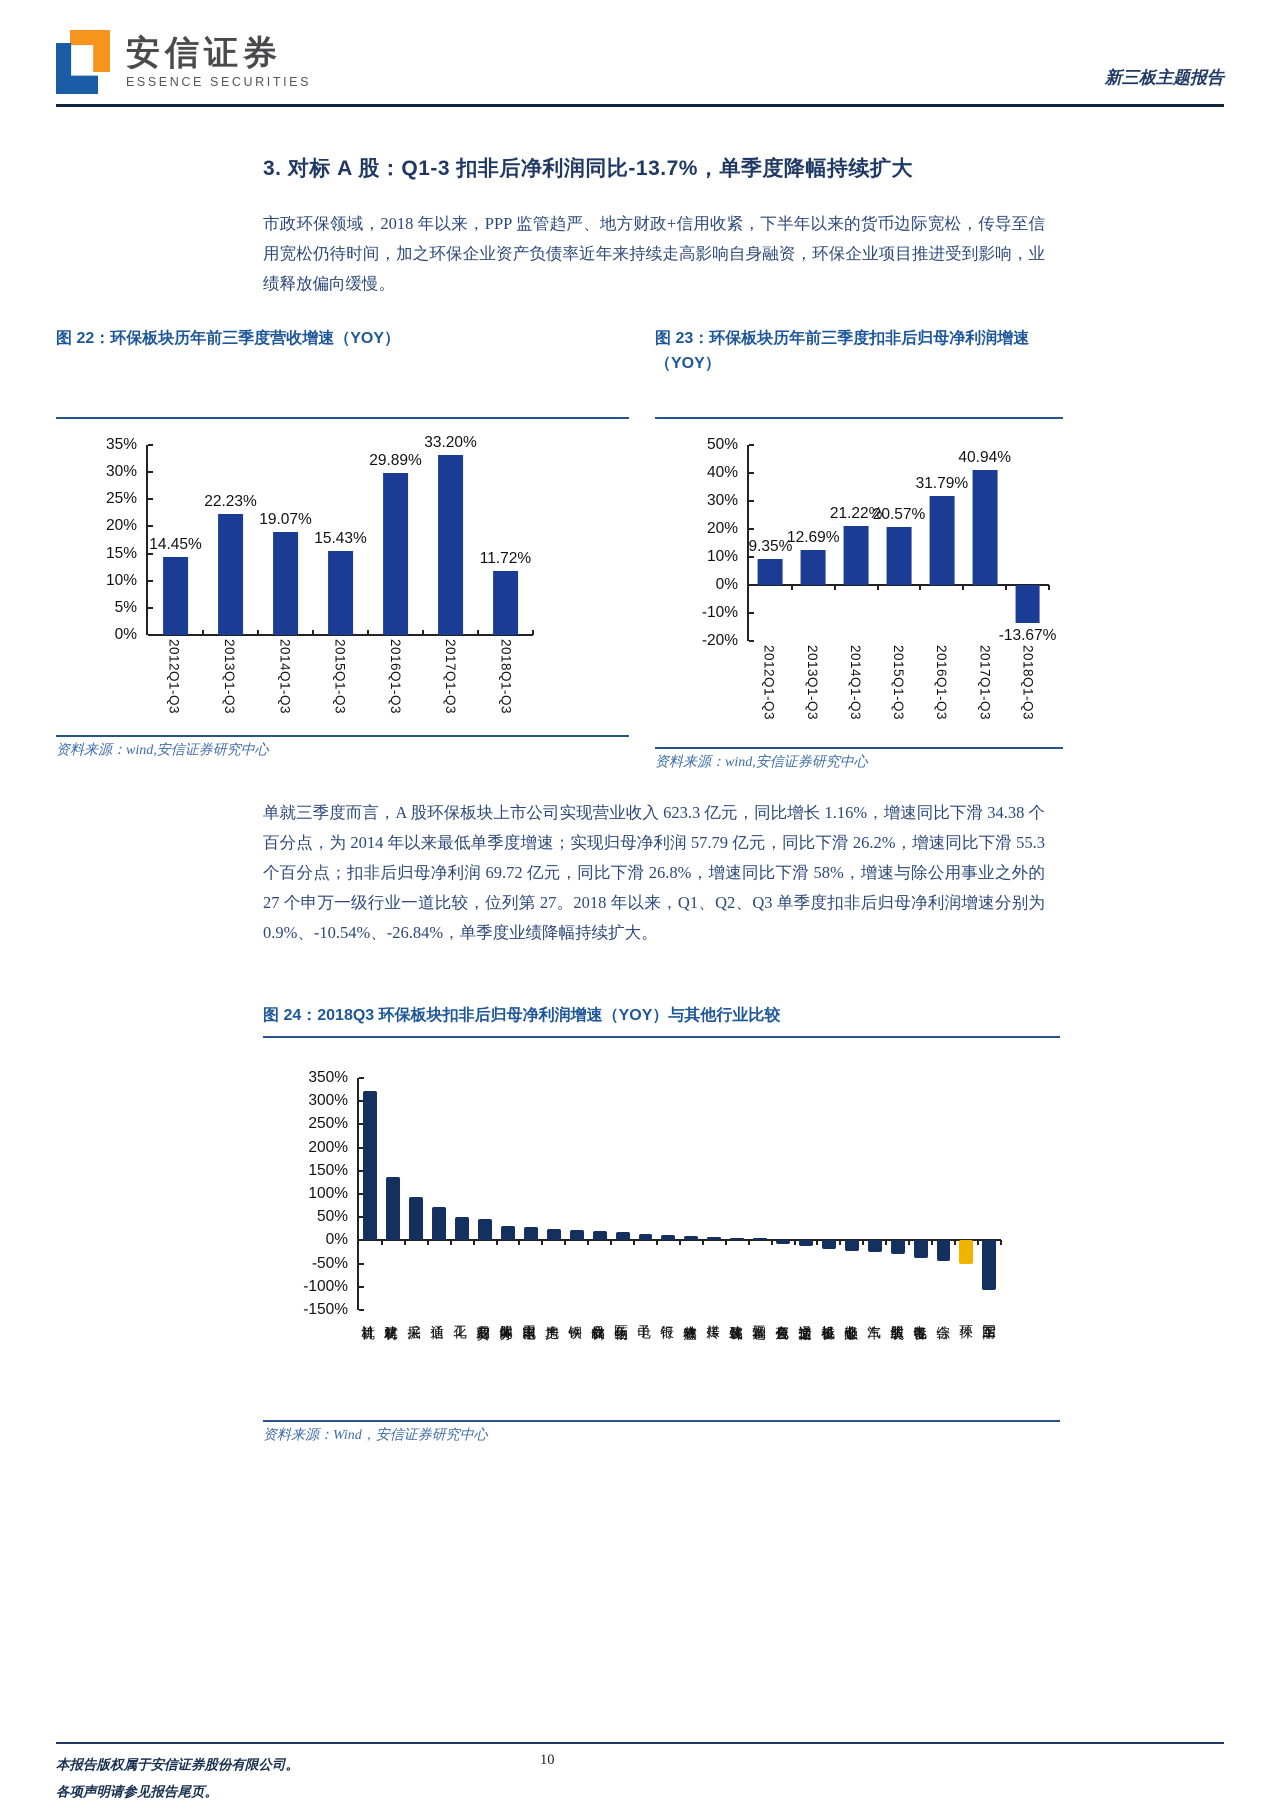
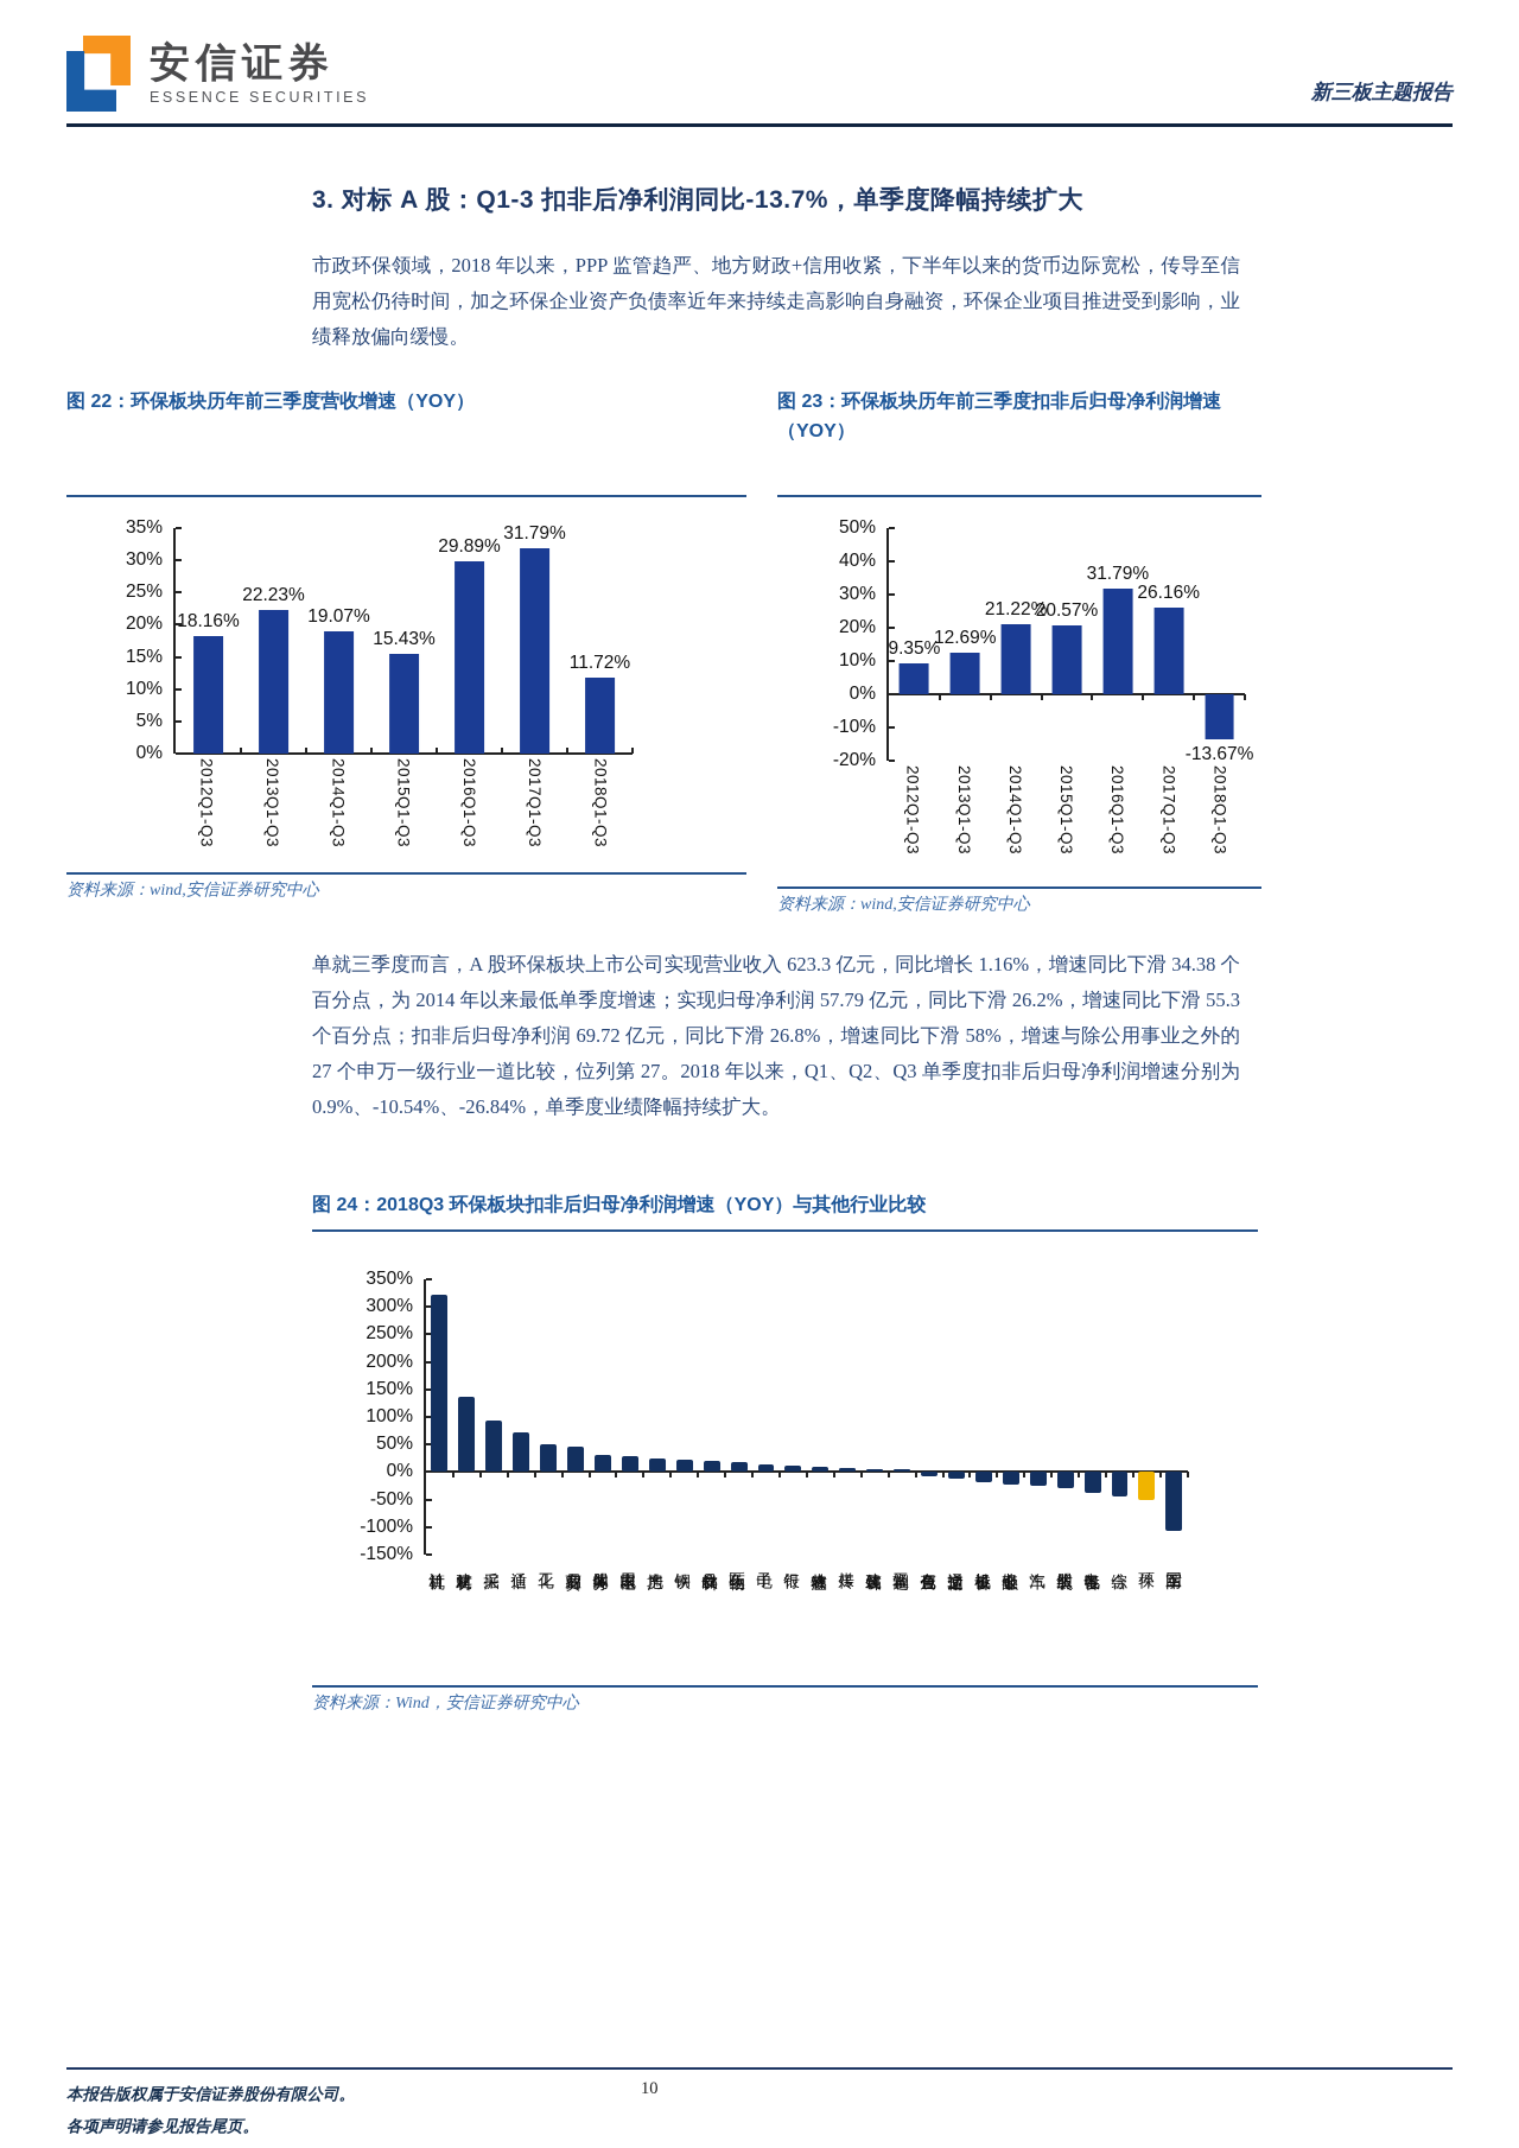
图 22：环保板块历年前三季度营收增速（YOY）/2012Q1-Q3: 14.45% -> 18.16%
图 22：环保板块历年前三季度营收增速（YOY）/2017Q1-Q3: 33.20% -> 31.79%
图 23：环保板块历年前三季度扣非后归母净利润增速（YOY）/2017Q1-Q3: 40.94% -> 26.16%
